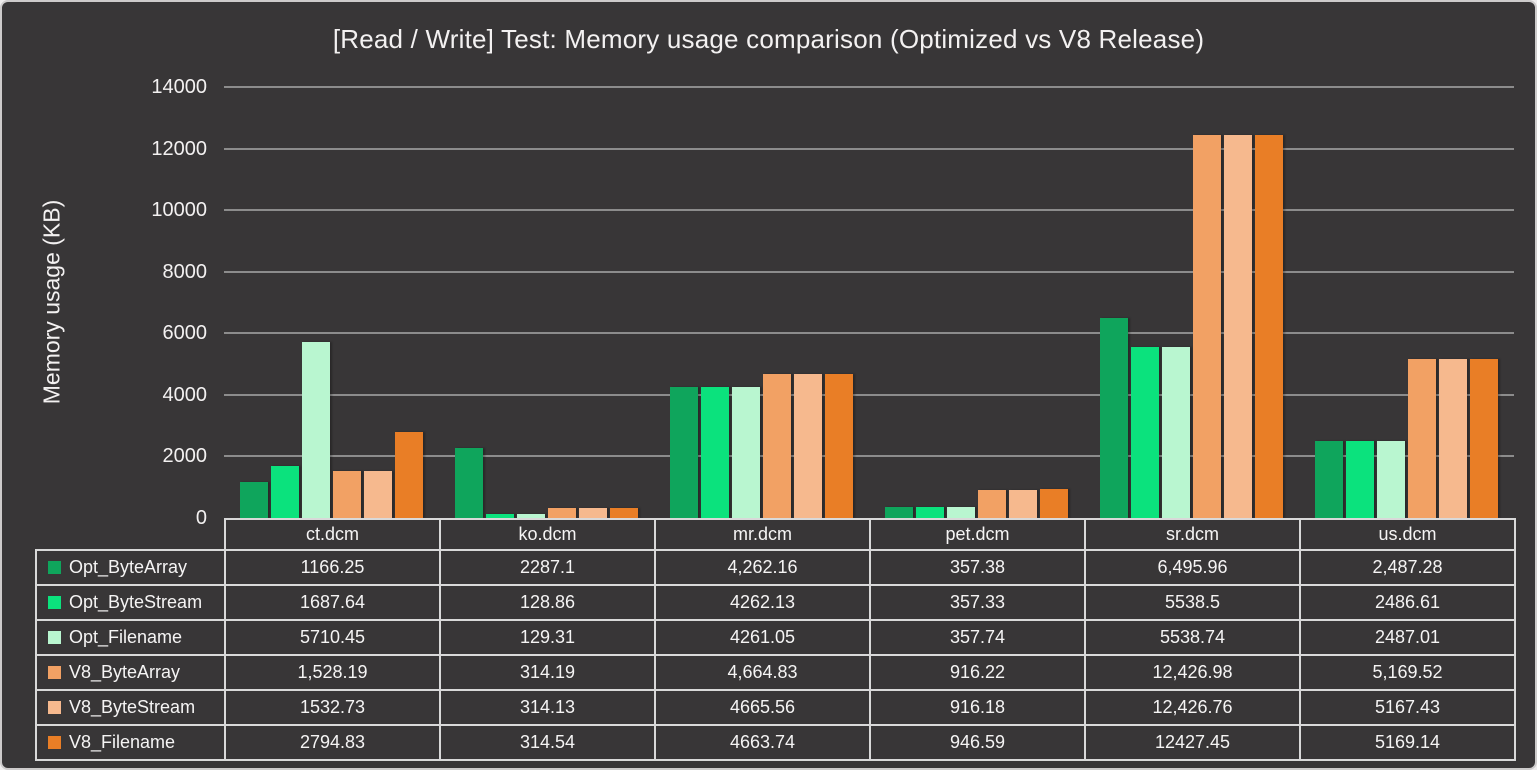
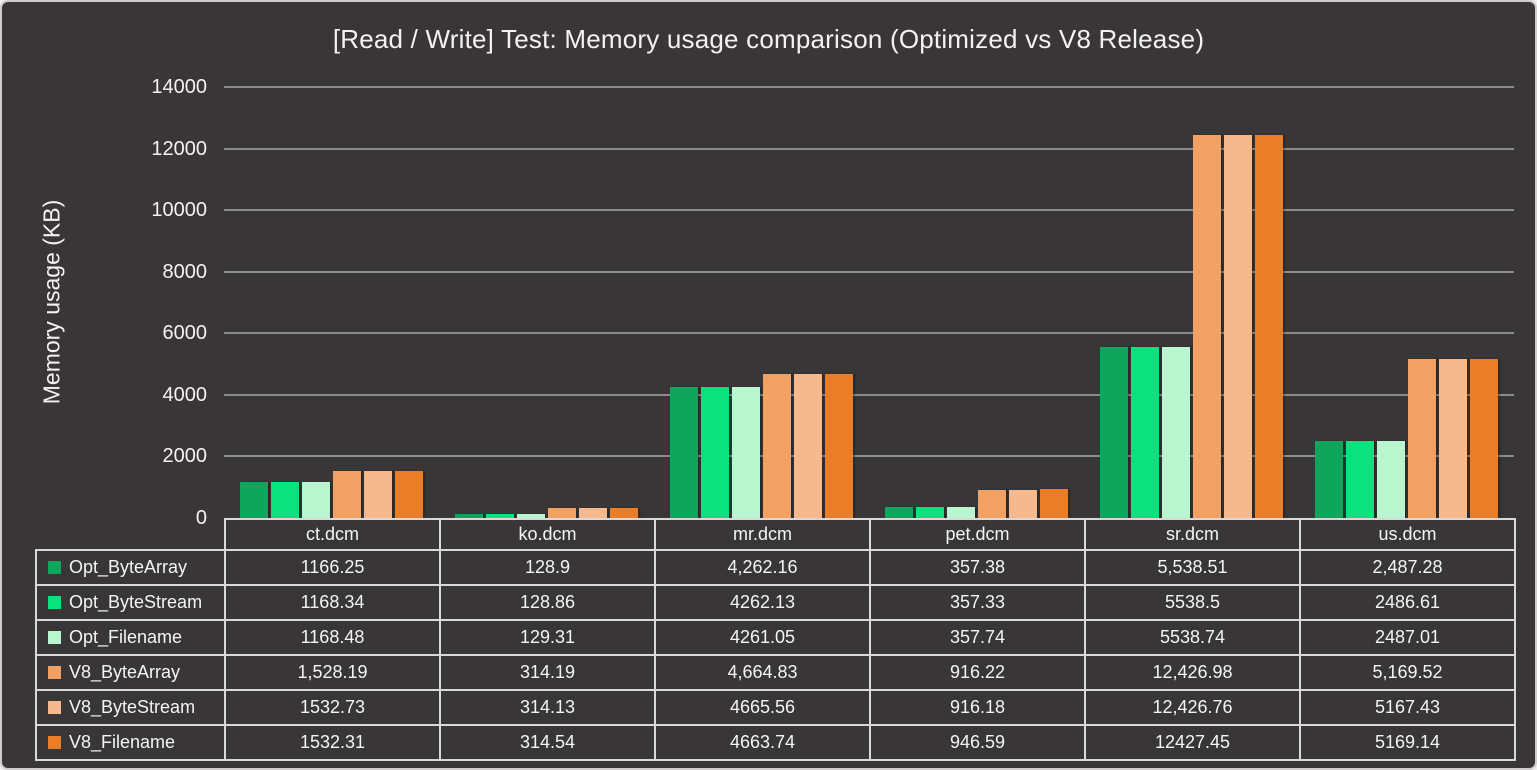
Opt_ByteStream/ct.dcm: 1687.64 -> 1168.34
Opt_Filename/ct.dcm: 5710.45 -> 1168.48
V8_Filename/ct.dcm: 2794.83 -> 1532.31
Opt_ByteArray/ko.dcm: 2287.1 -> 128.9
Opt_ByteArray/sr.dcm: 6,495.96 -> 5,538.51
